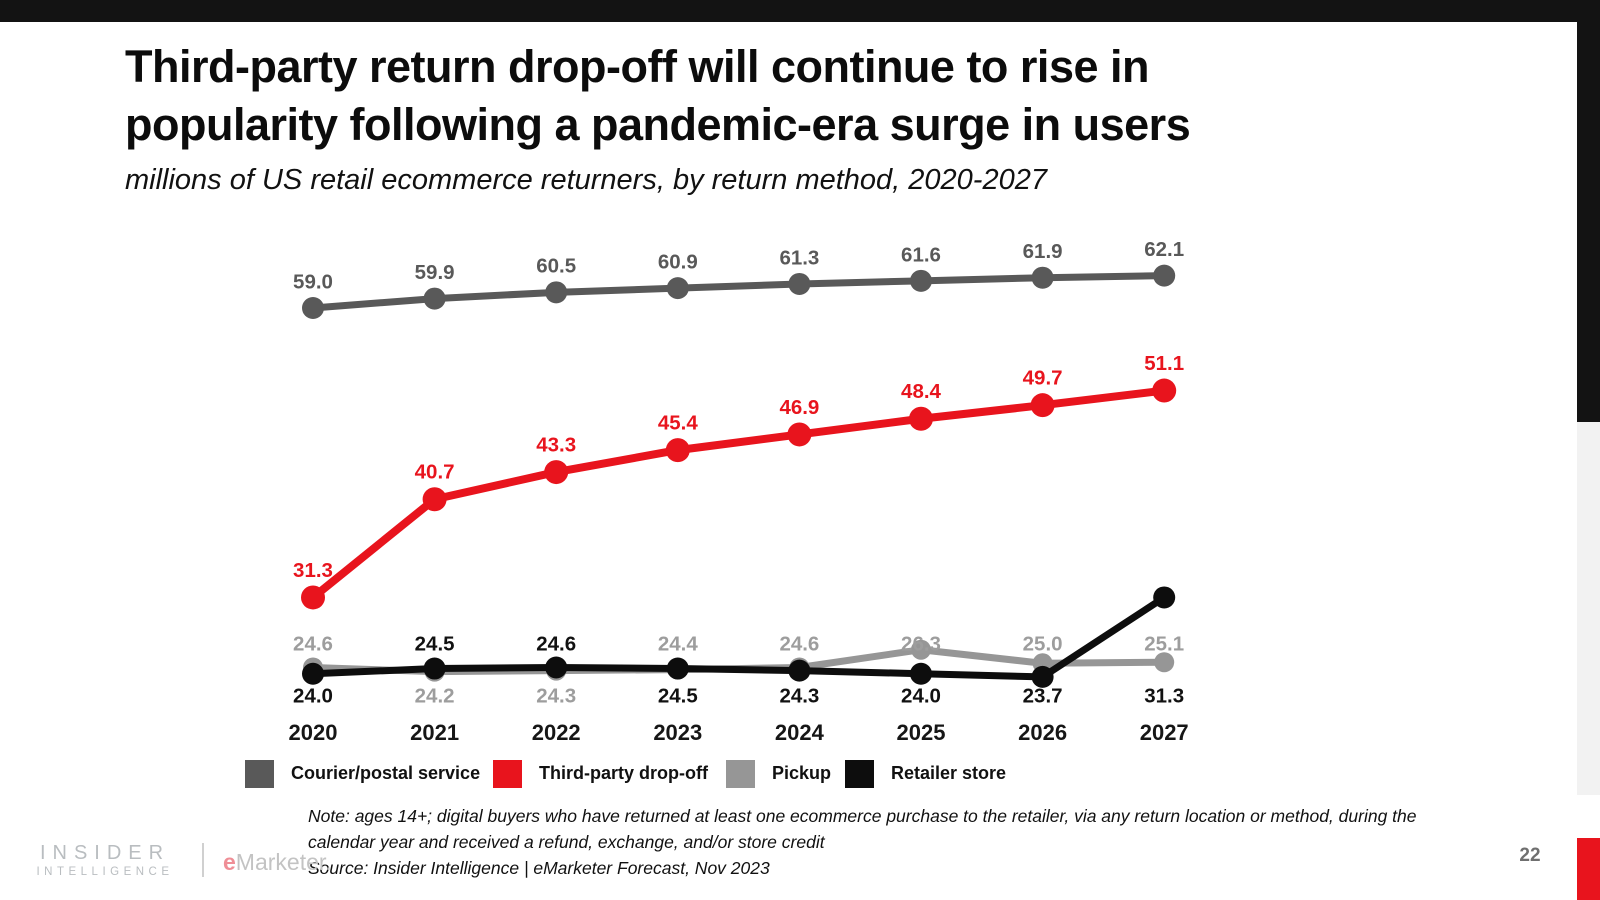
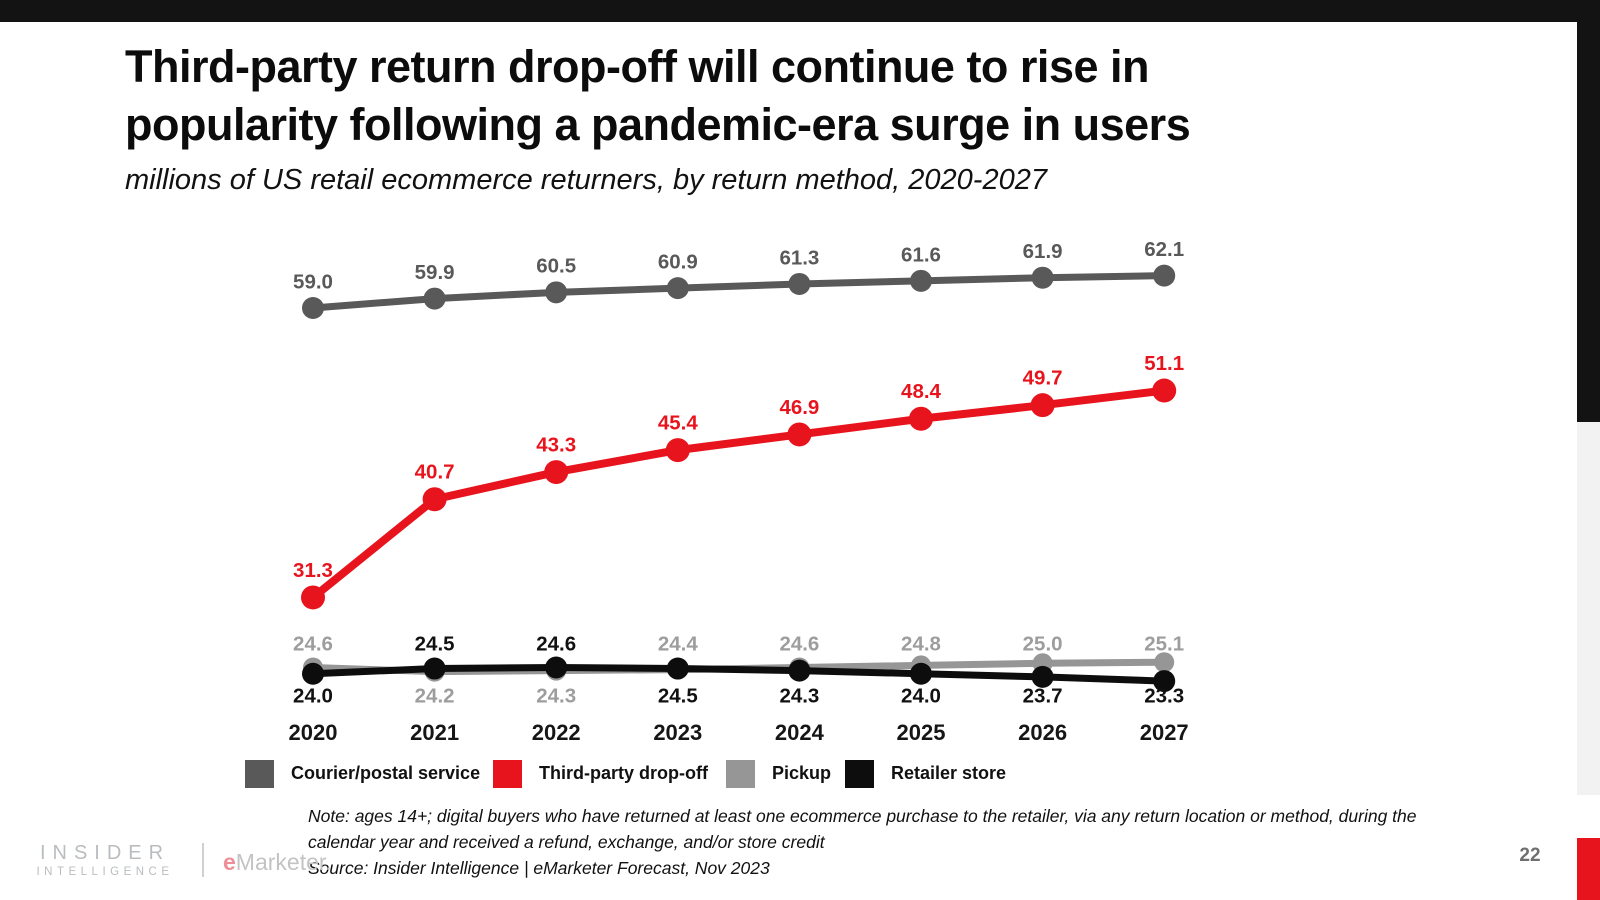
Pickup/2025: 26.3 -> 24.8
Retailer store/2027: 31.3 -> 23.3
